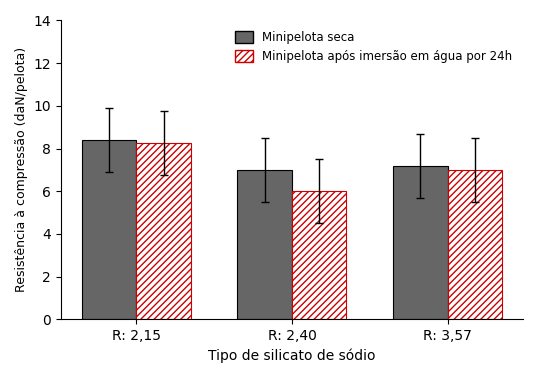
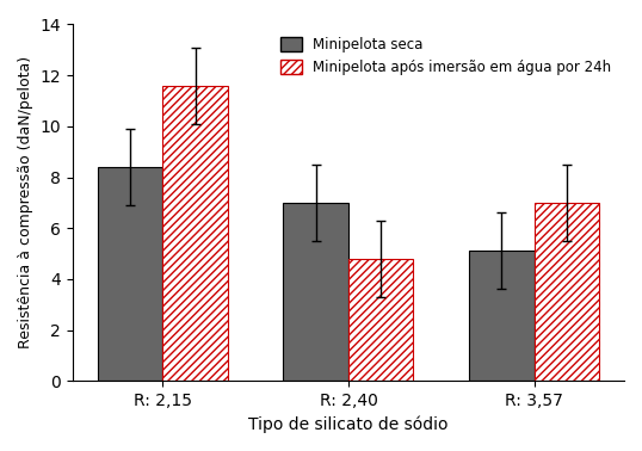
Minipelota após imersão em água por 24h/R: 2,15: 8.25 -> 11.60
Minipelota após imersão em água por 24h/R: 2,40: 6.00 -> 4.80
Minipelota seca/R: 3,57: 7.2 -> 5.1
